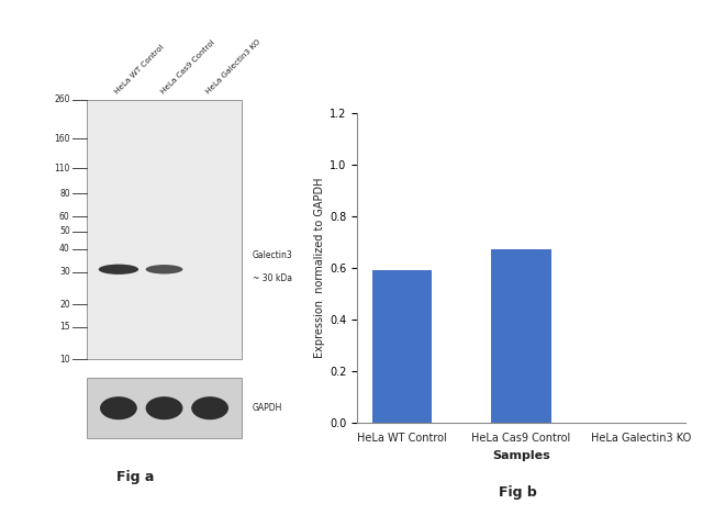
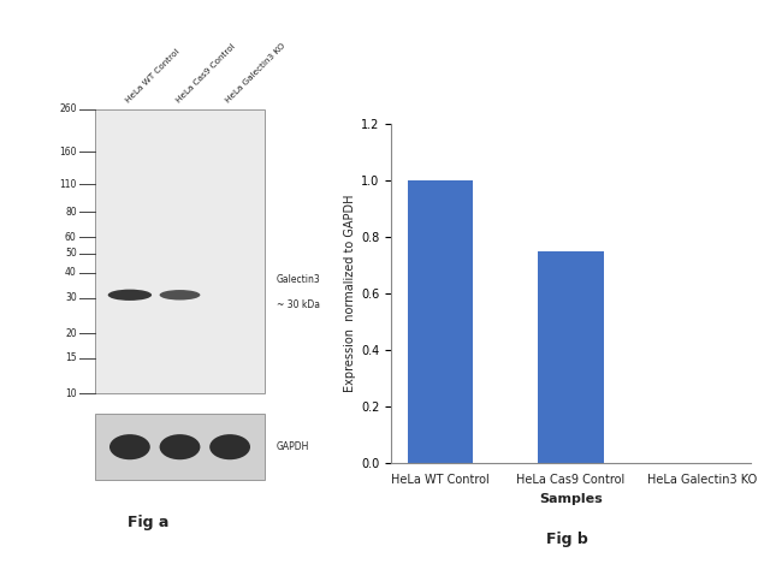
HeLa WT Control: 0.59 -> 1.00
HeLa Cas9 Control: 0.67 -> 0.75
